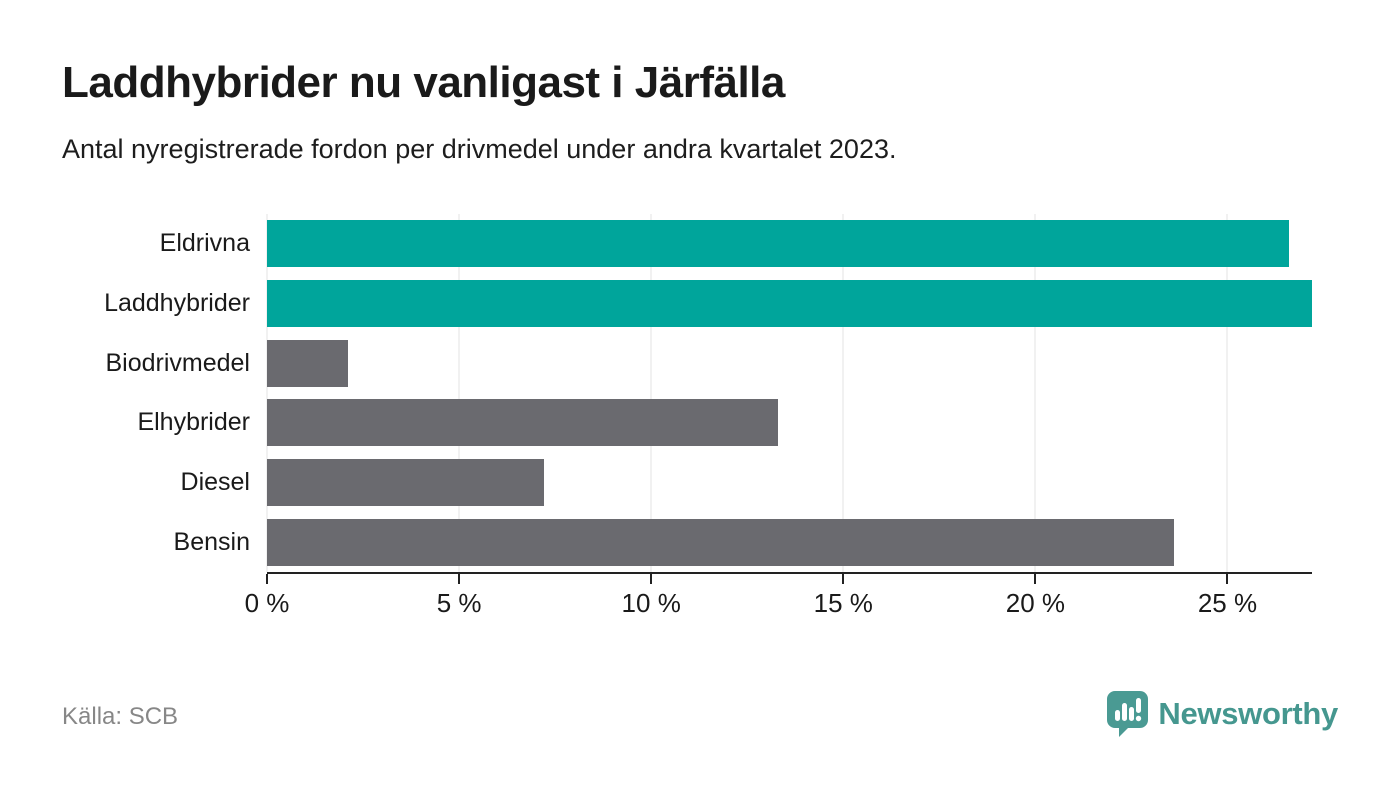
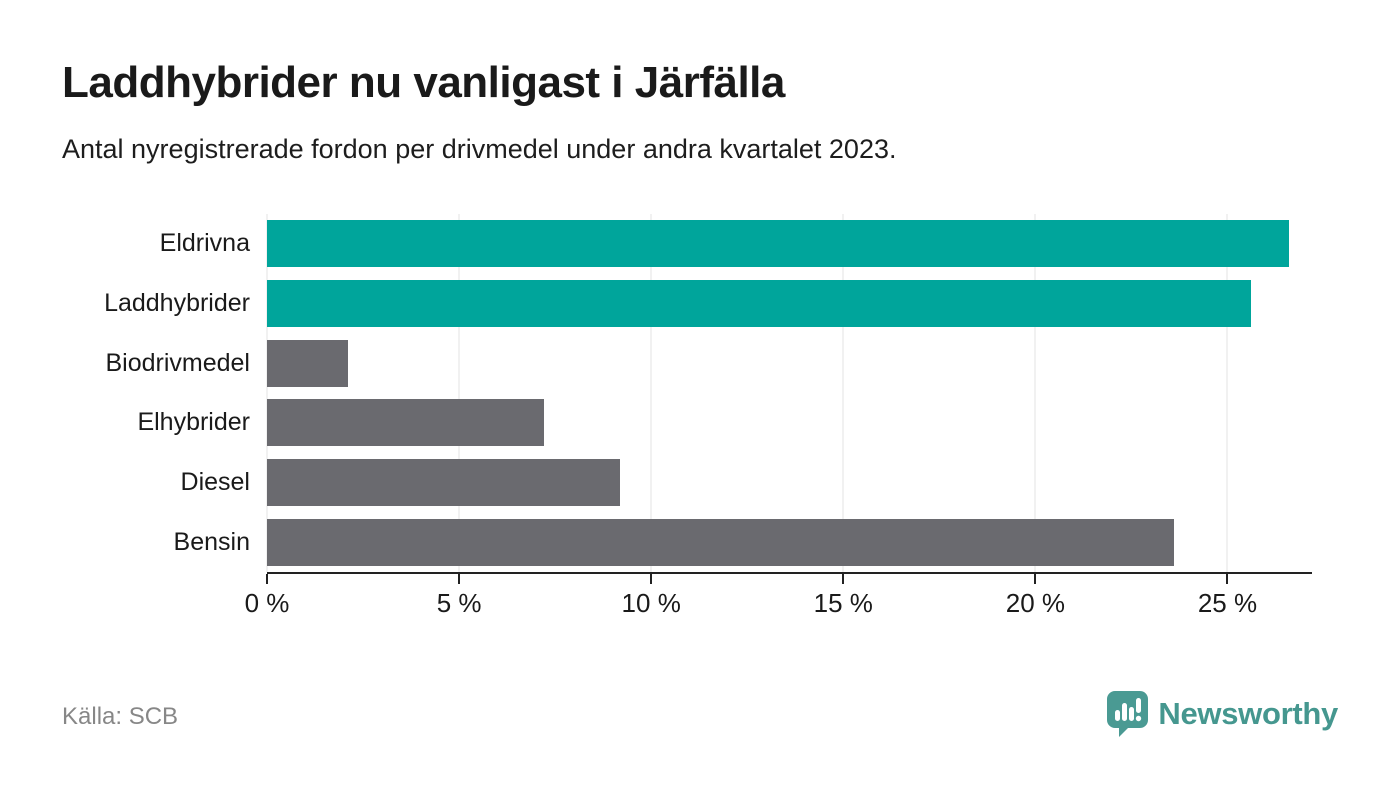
Laddhybrider: 27.2% -> 25.6%
Elhybrider: 13.3% -> 7.2%
Diesel: 7.2% -> 9.2%
